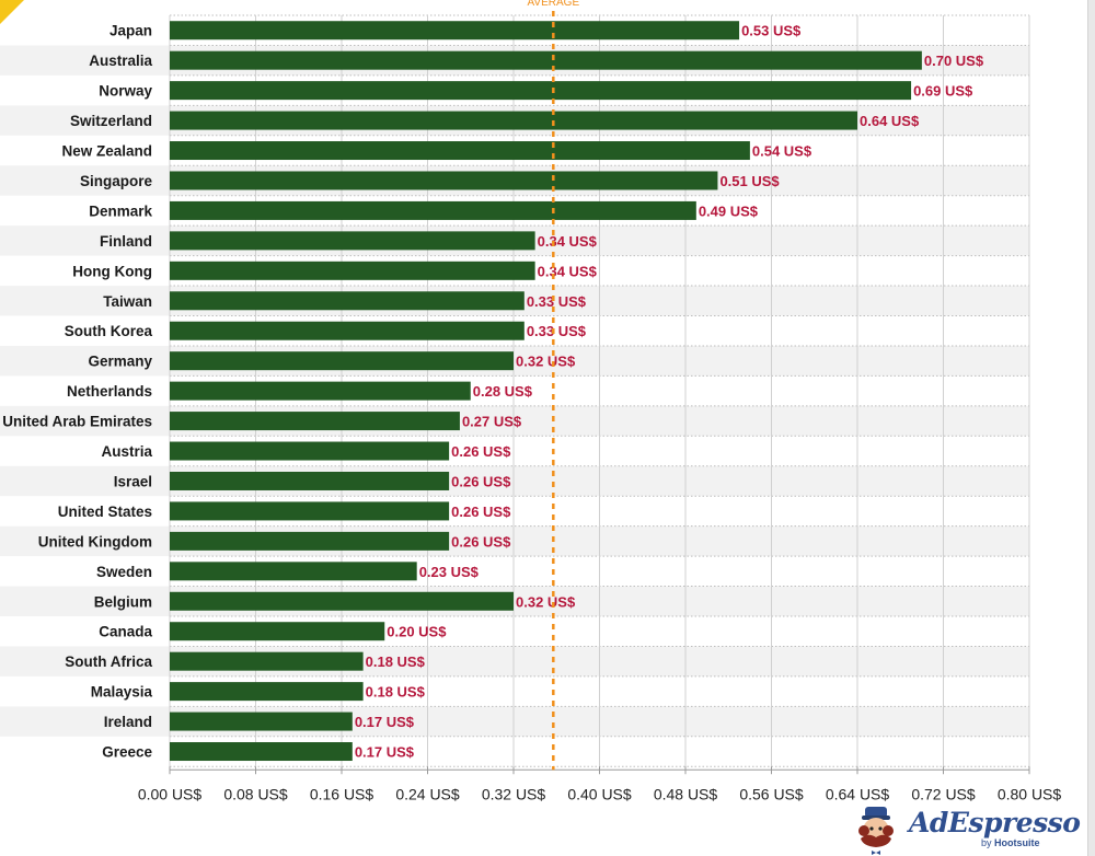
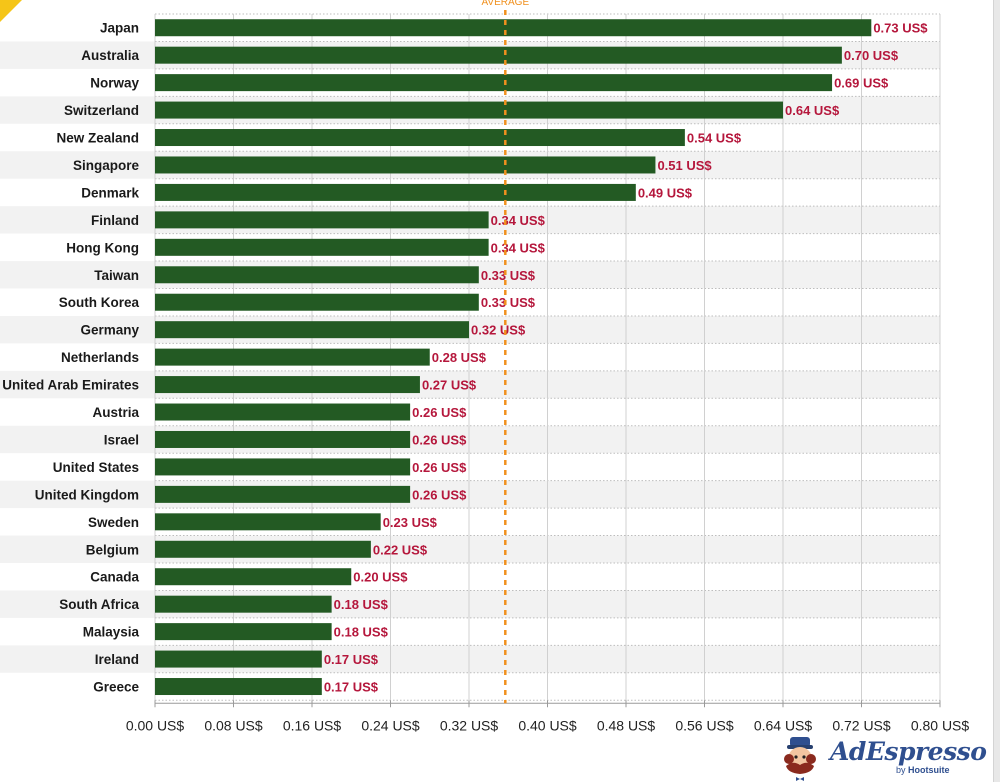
Japan: 0.53 -> 0.73
Belgium: 0.32 -> 0.22
